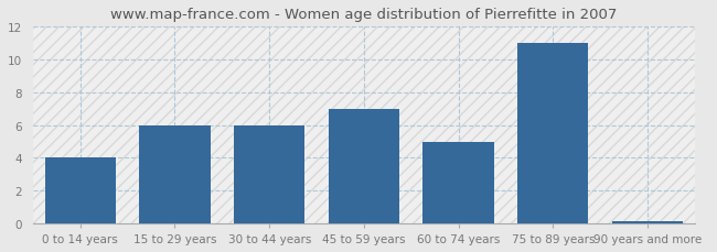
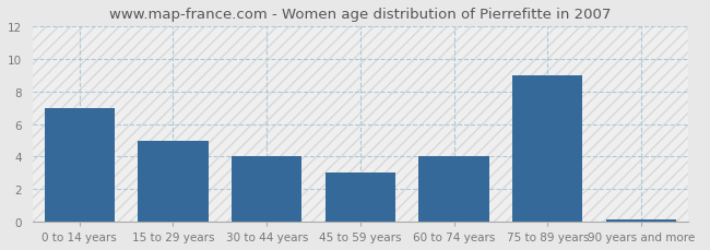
0 to 14 years: 4.0 -> 7.0
15 to 29 years: 6.0 -> 5.0
30 to 44 years: 6.0 -> 4.0
45 to 59 years: 7.0 -> 3.0
60 to 74 years: 5.0 -> 4.0
75 to 89 years: 11.0 -> 9.0
